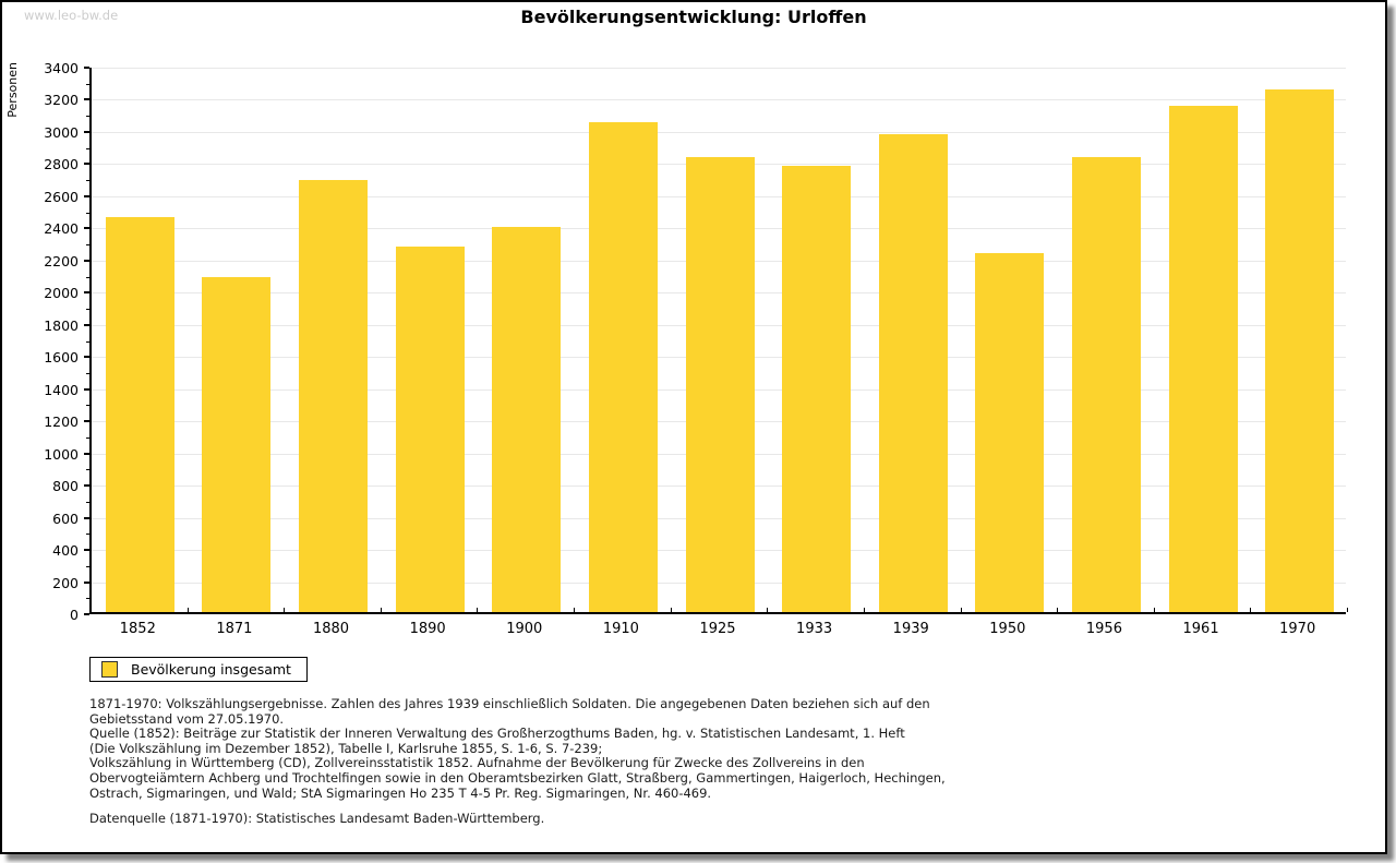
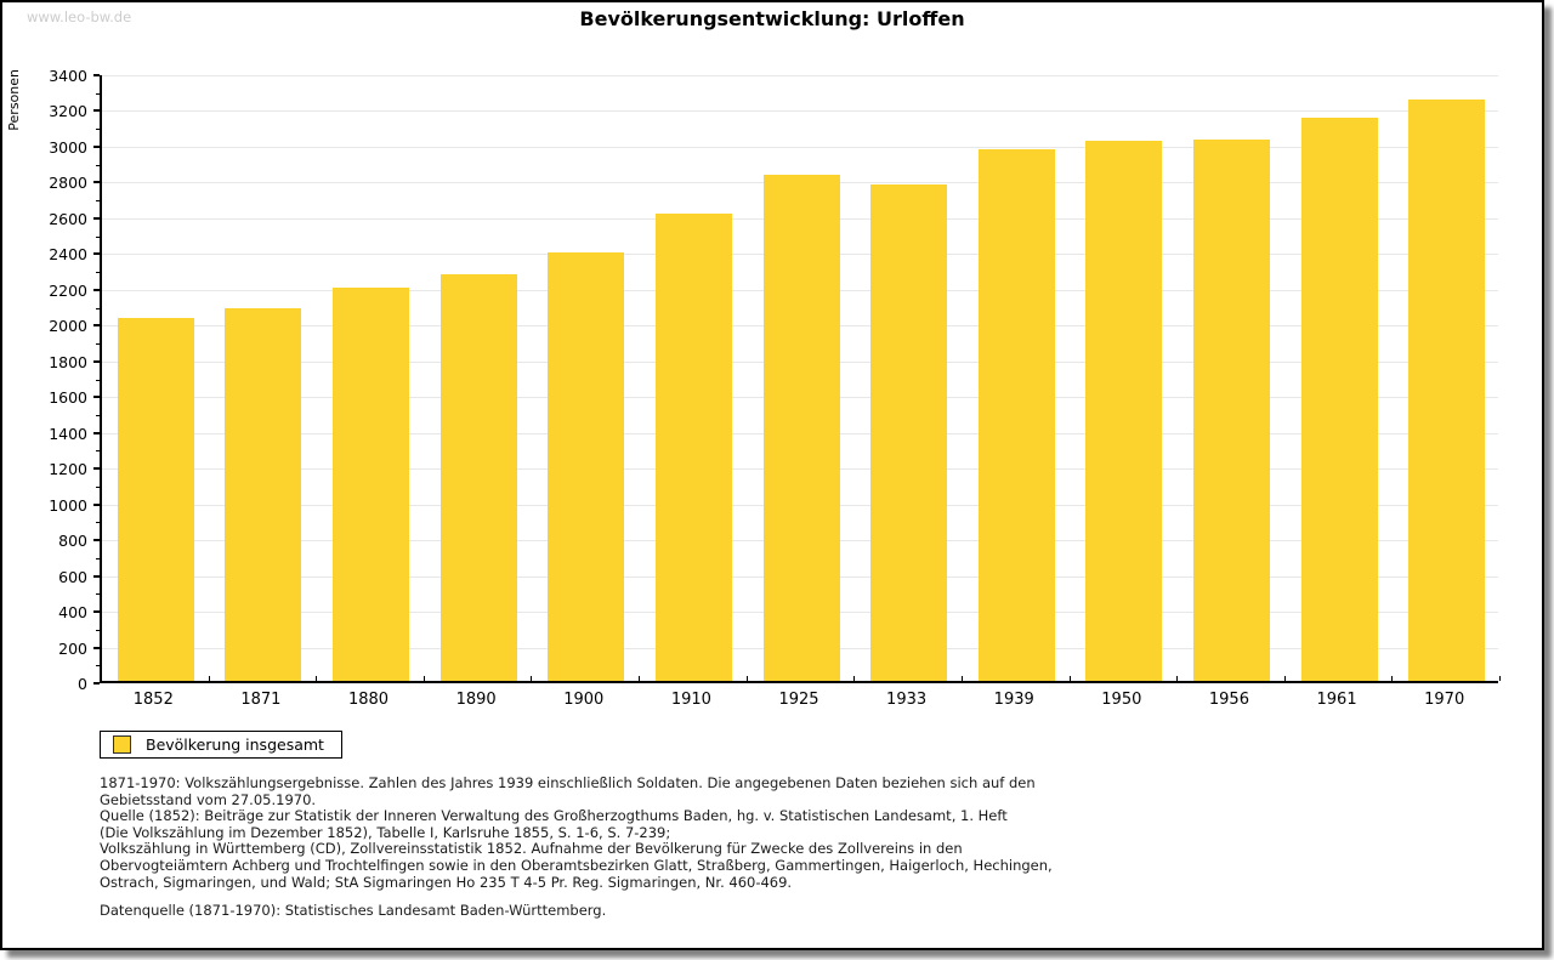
1852: 2460 -> 2030
1880: 2690 -> 2200
1910: 3050 -> 2620
1950: 2230 -> 3020
1956: 2830 -> 3030
